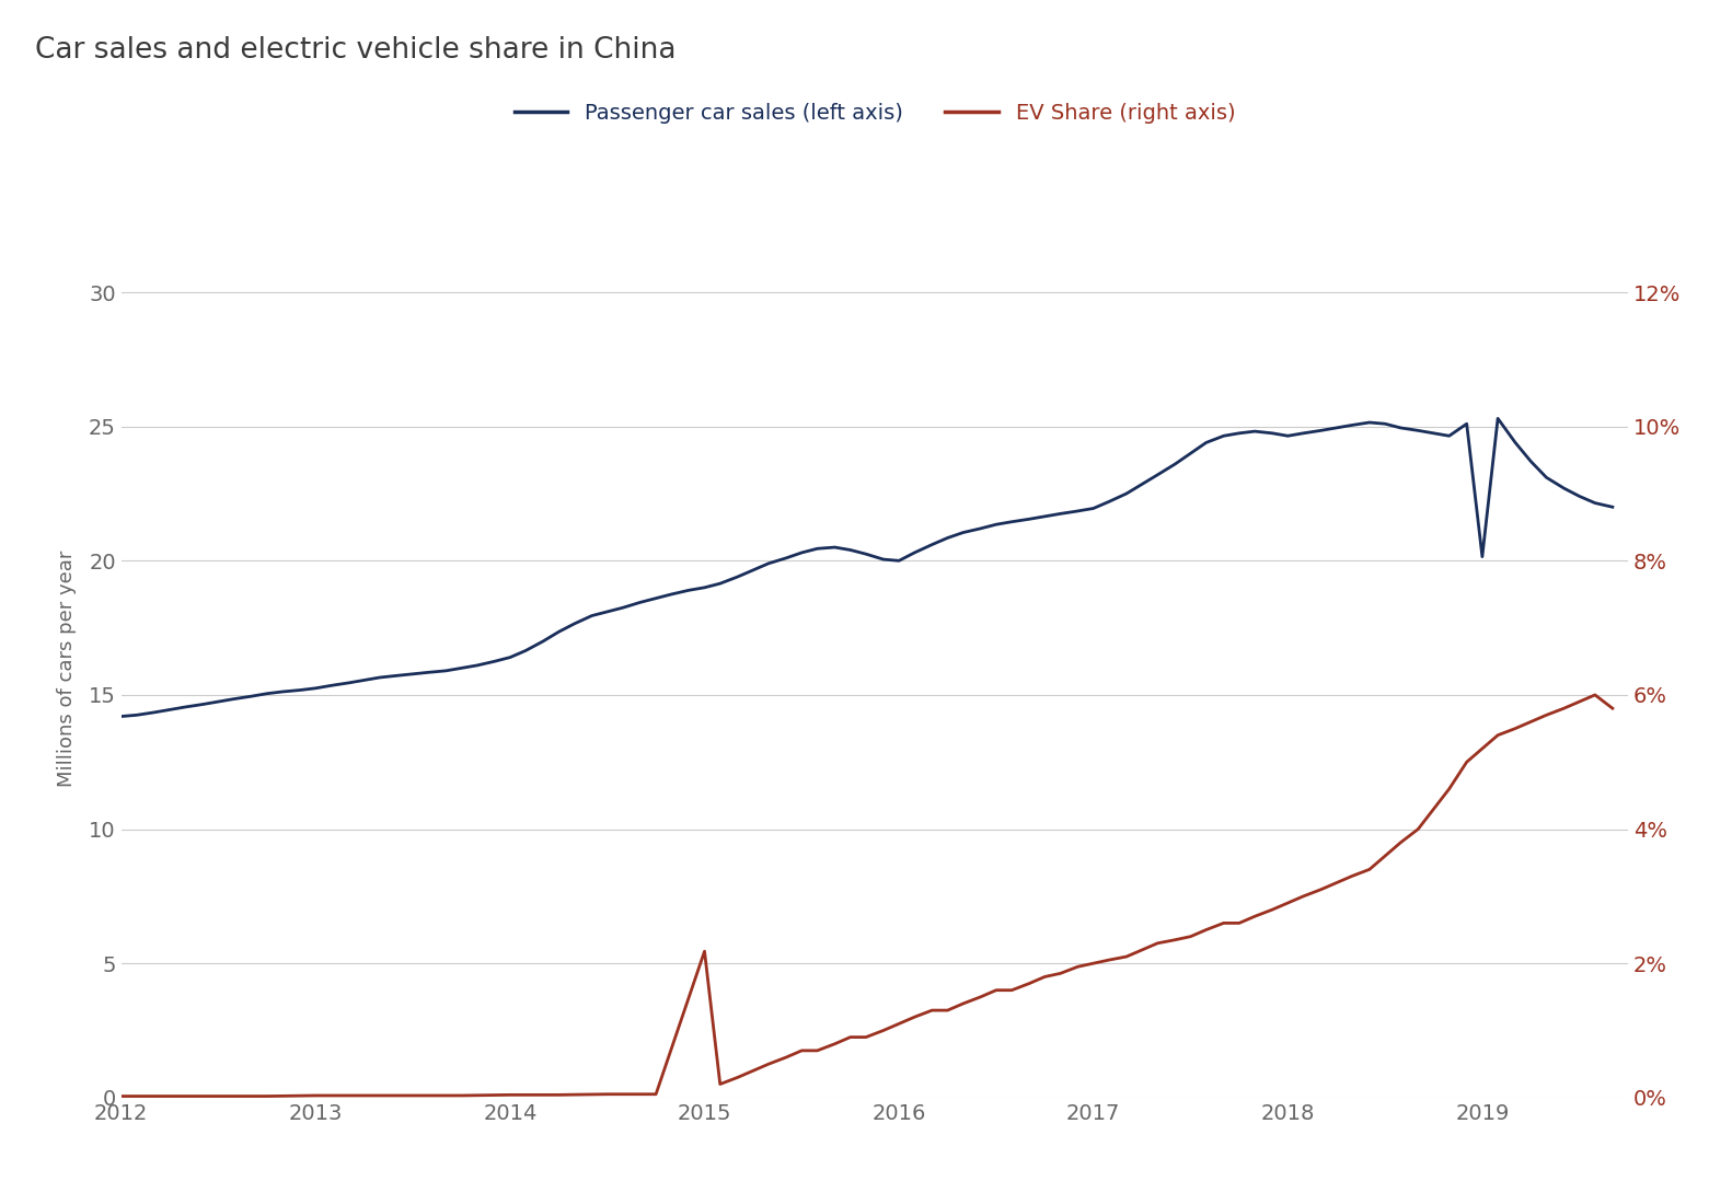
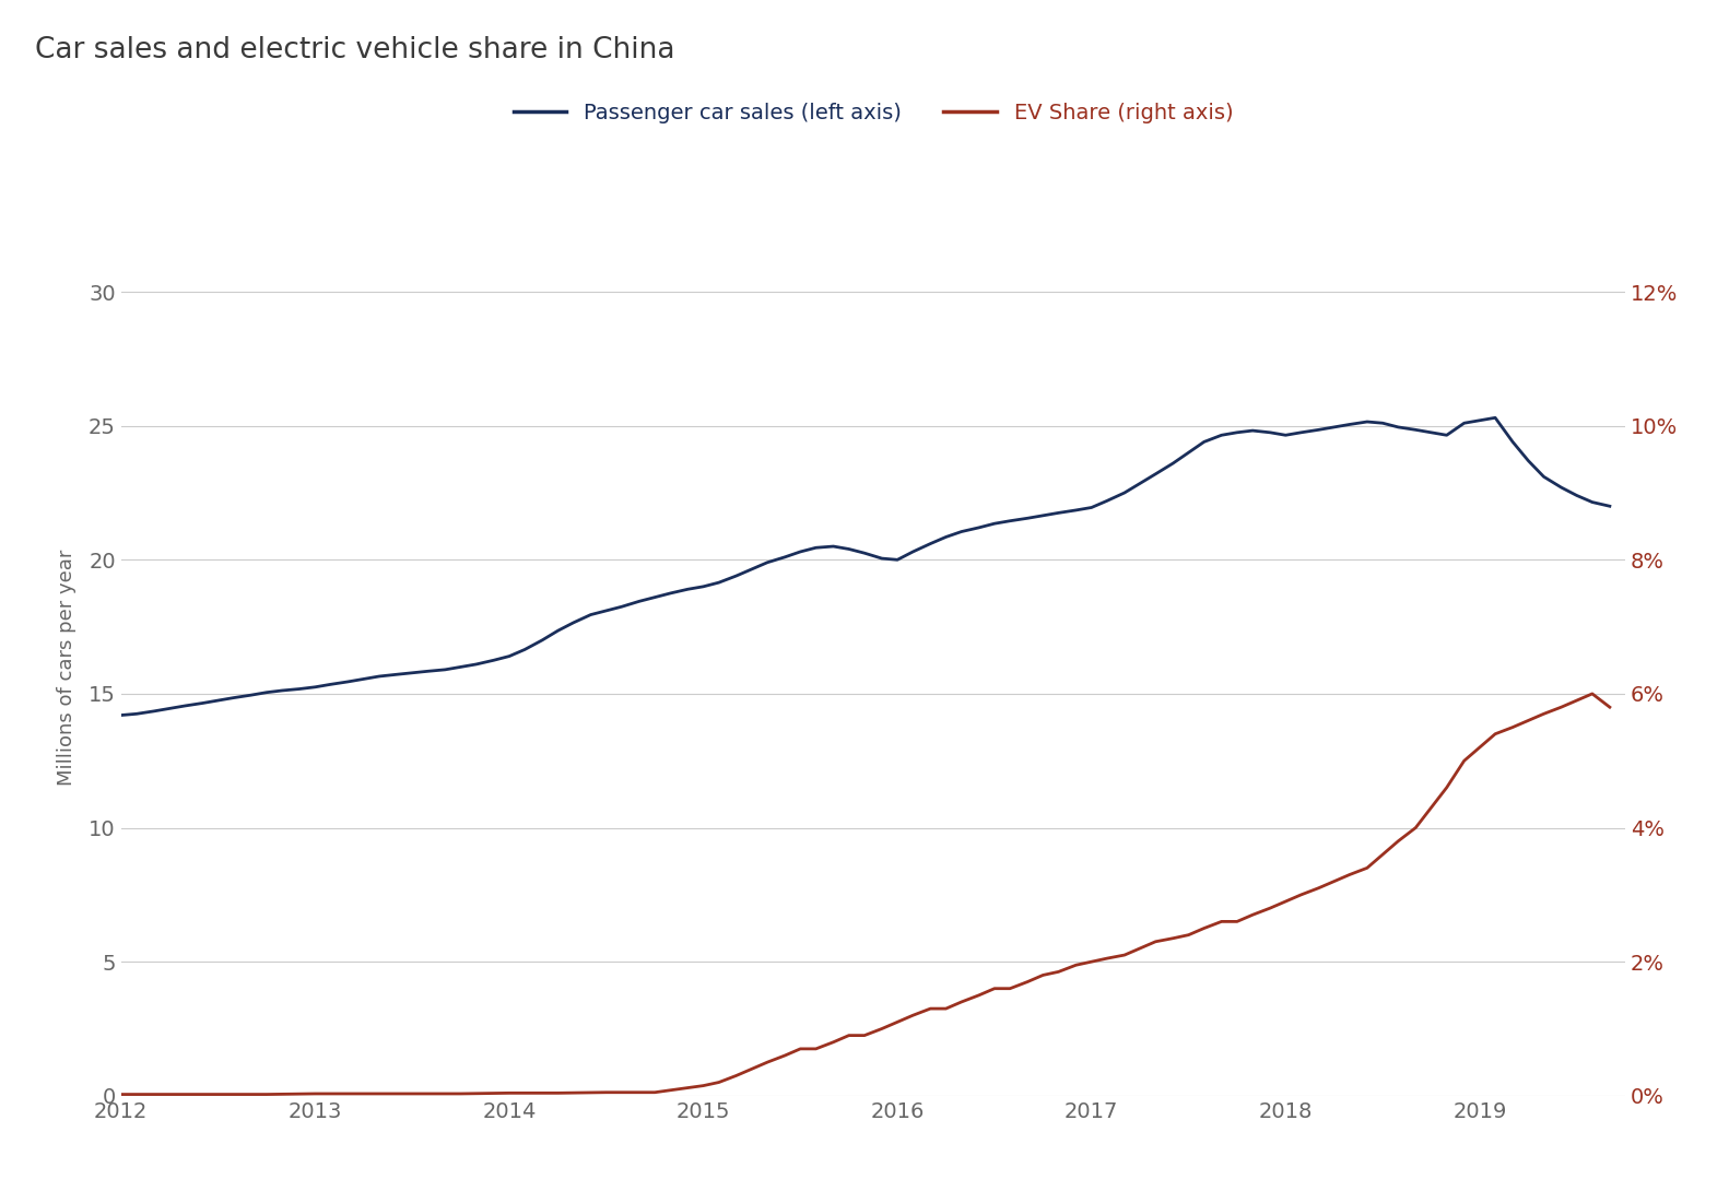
EV Share (right axis)/2015: 2.18% -> 0.15%
Passenger car sales (left axis)/2019: 20.15 -> 25.20
